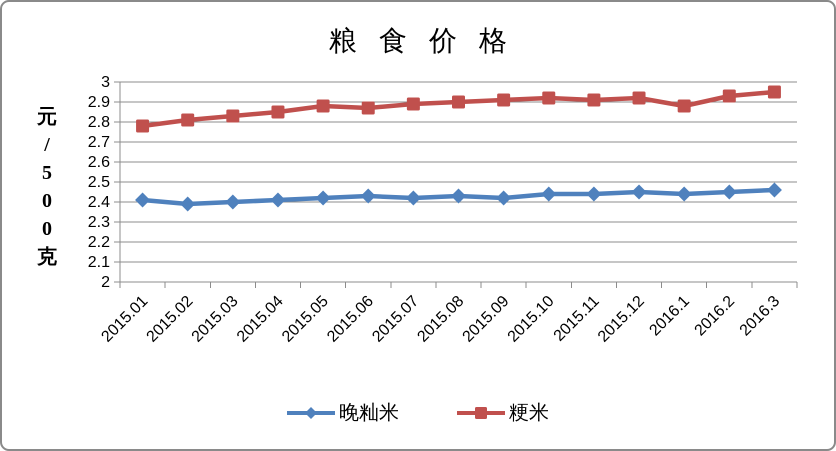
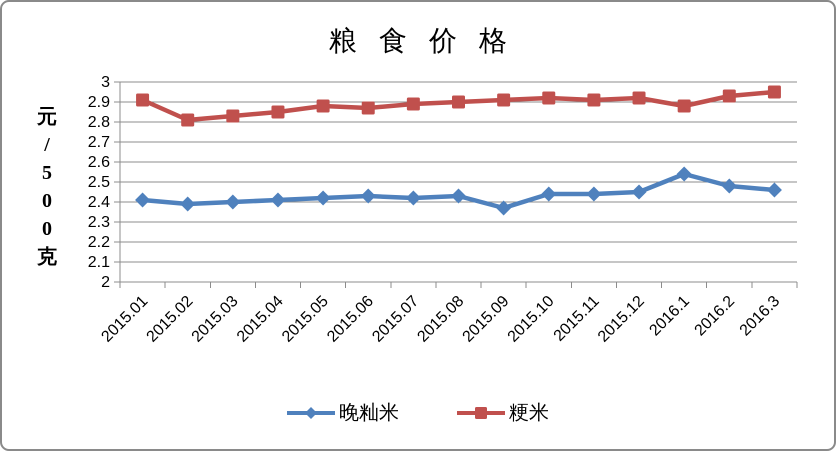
粳米/2015.01: 2.78 -> 2.91
晚籼米/2015.09: 2.42 -> 2.37
晚籼米/2016.1: 2.44 -> 2.54
晚籼米/2016.2: 2.45 -> 2.48
